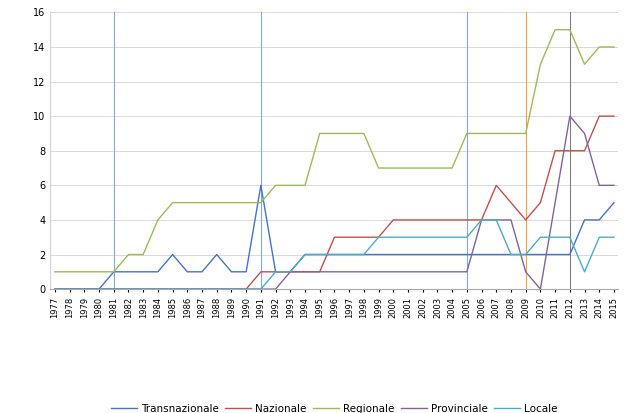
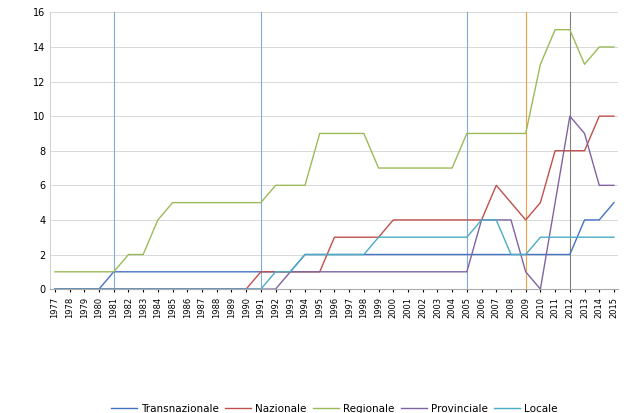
Transnazionale/1985: 2 -> 1
Transnazionale/1988: 2 -> 1
Transnazionale/1991: 6 -> 1
Locale/2013: 1 -> 3
